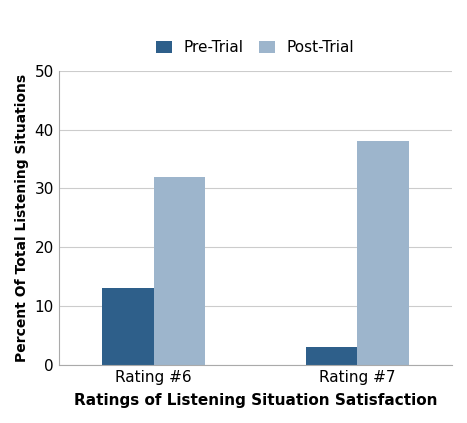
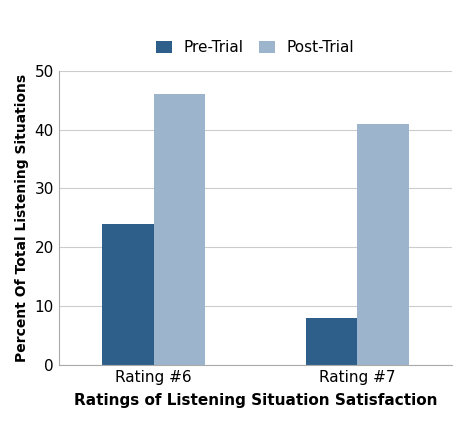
Pre-Trial/Rating #6: 13 -> 24
Post-Trial/Rating #6: 32 -> 46
Pre-Trial/Rating #7: 3 -> 8
Post-Trial/Rating #7: 38 -> 41
